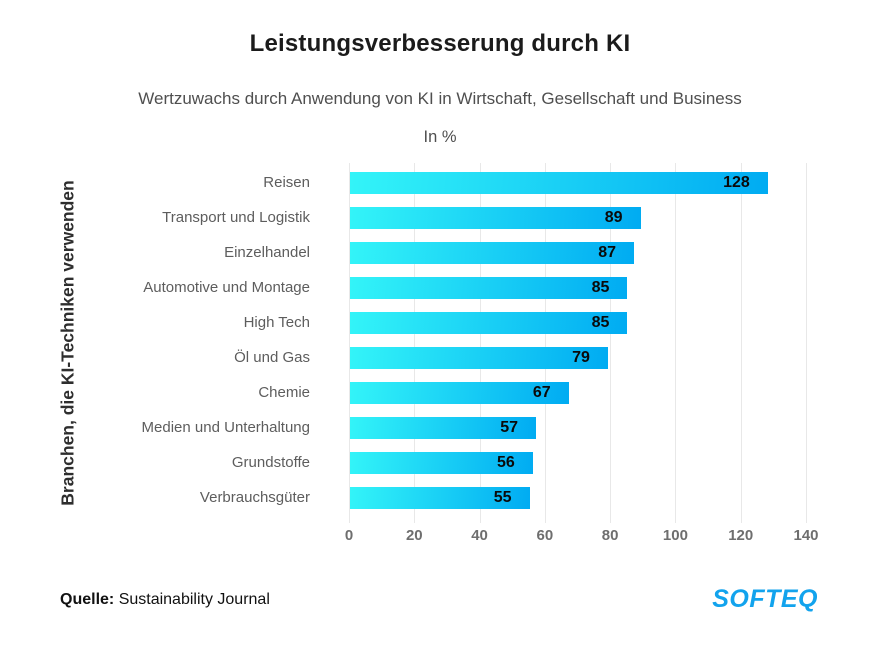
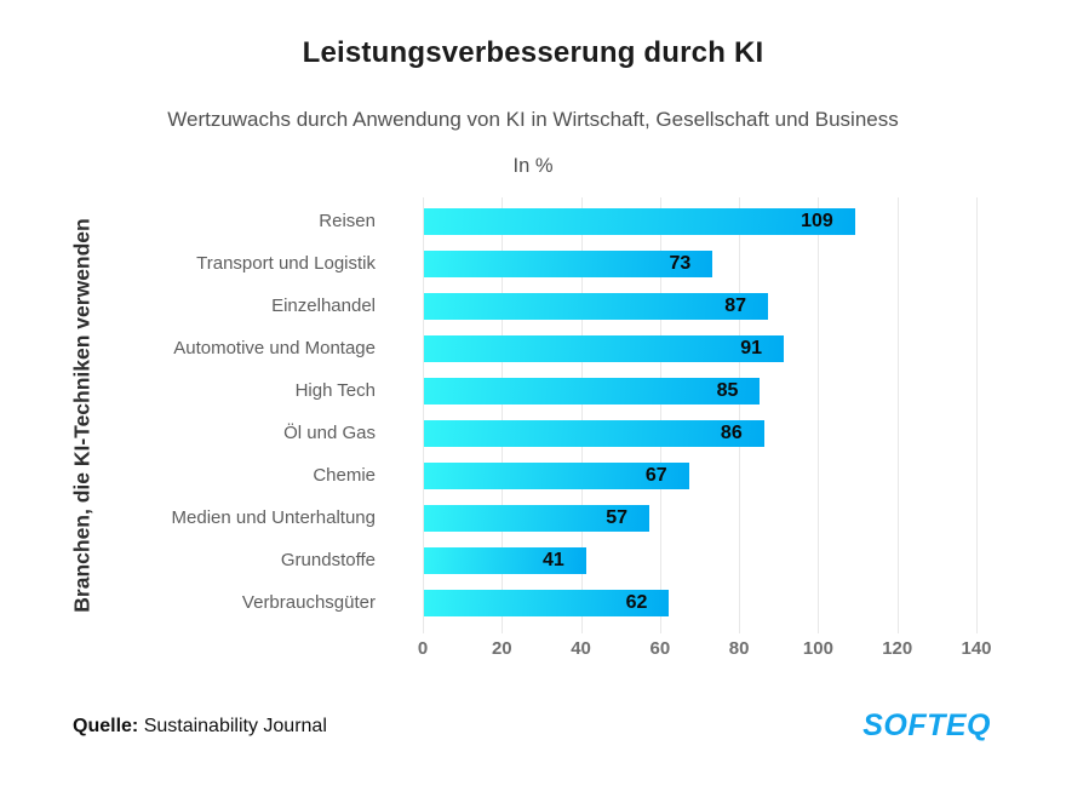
Reisen: 128 -> 109
Transport und Logistik: 89 -> 73
Automotive und Montage: 85 -> 91
Öl und Gas: 79 -> 86
Grundstoffe: 56 -> 41
Verbrauchsgüter: 55 -> 62
